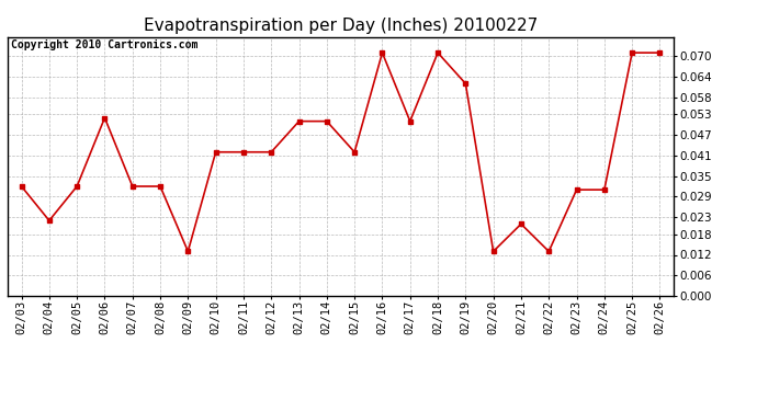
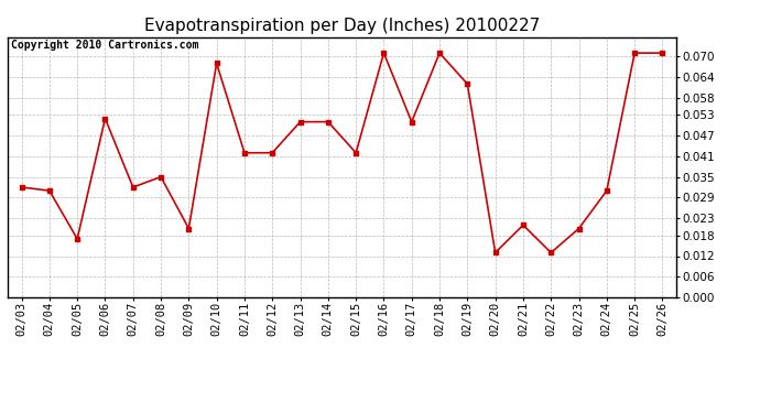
02/04: 0.022 -> 0.031
02/05: 0.032 -> 0.017
02/08: 0.032 -> 0.035
02/09: 0.013 -> 0.020
02/10: 0.042 -> 0.068
02/23: 0.031 -> 0.020
